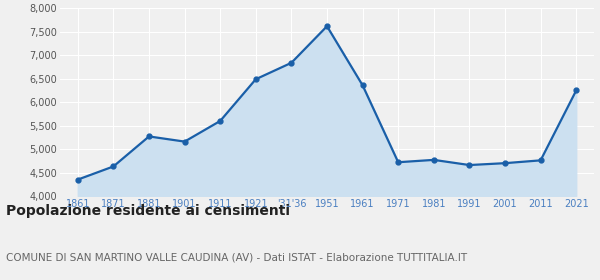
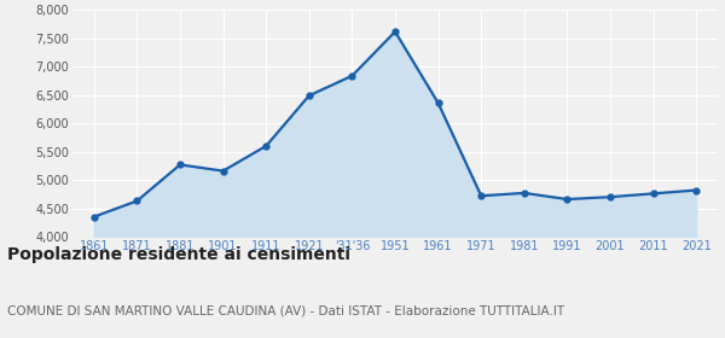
2021: 6,250 -> 4,820
